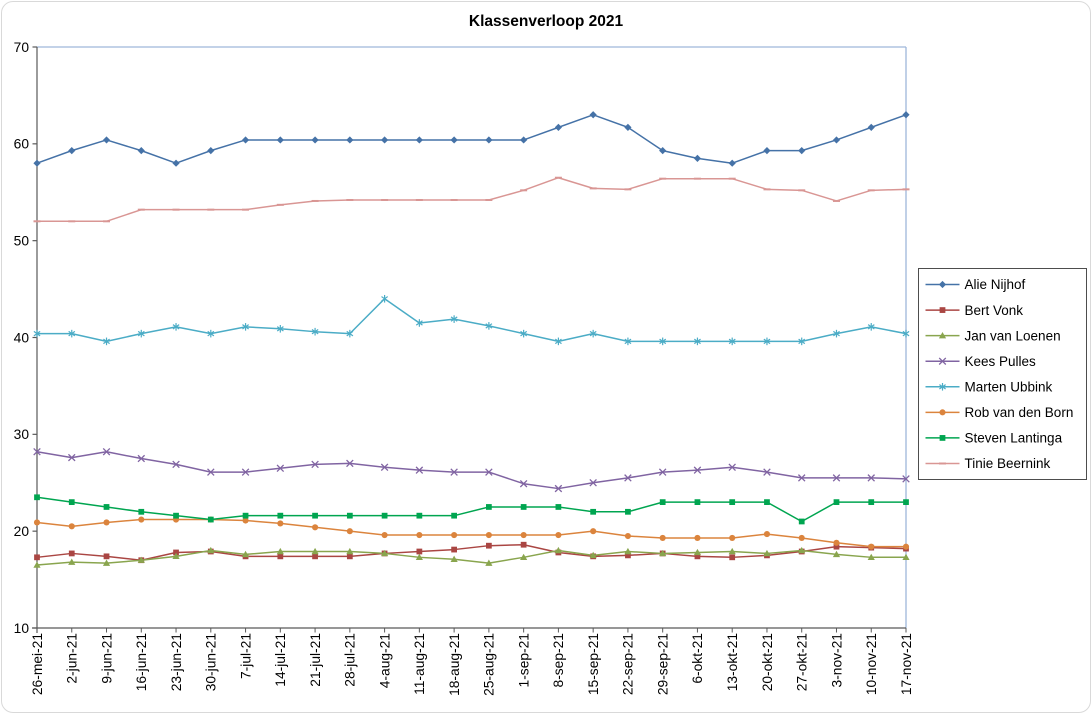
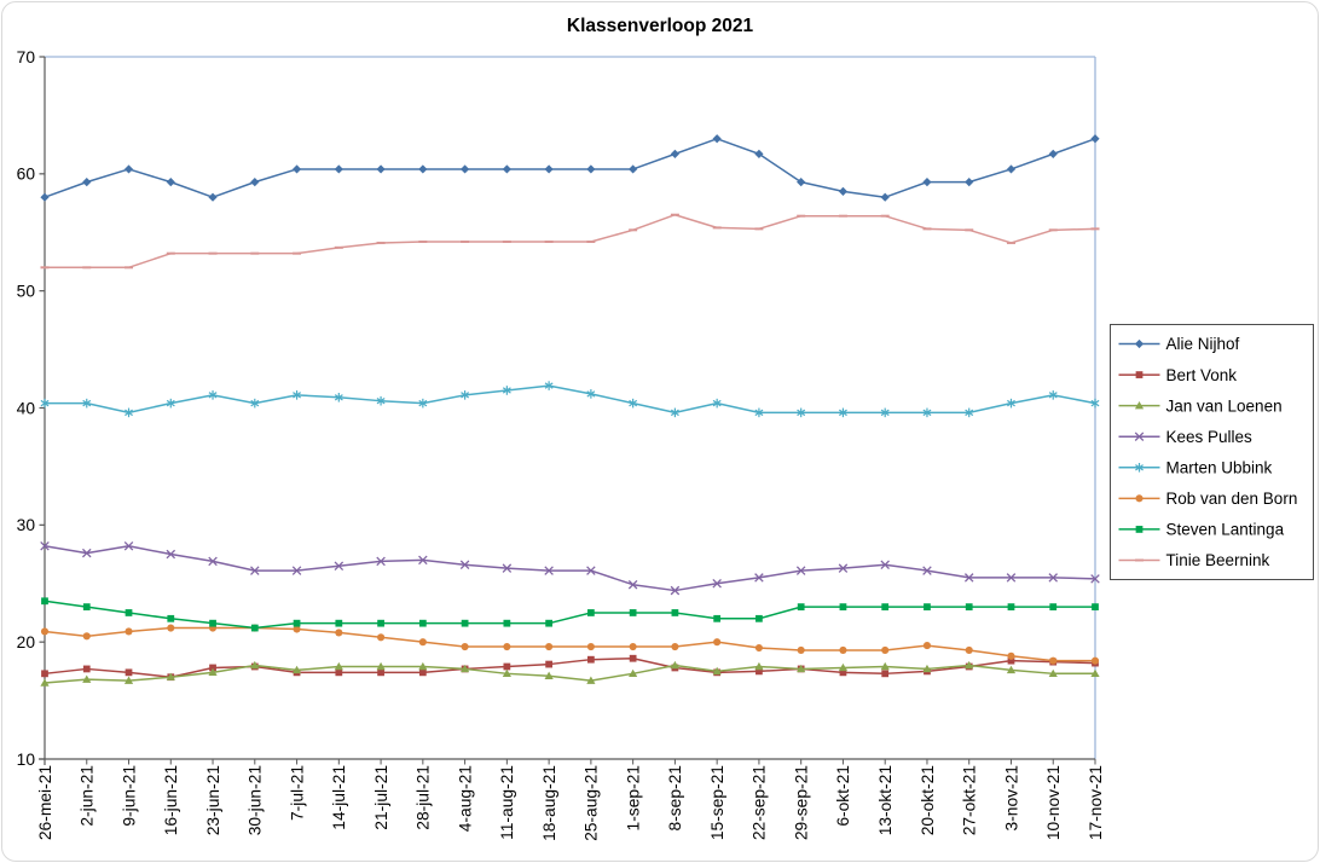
Marten Ubbink/4-aug-21: 44 -> 41
Steven Lantinga/27-okt-21: 21 -> 23
